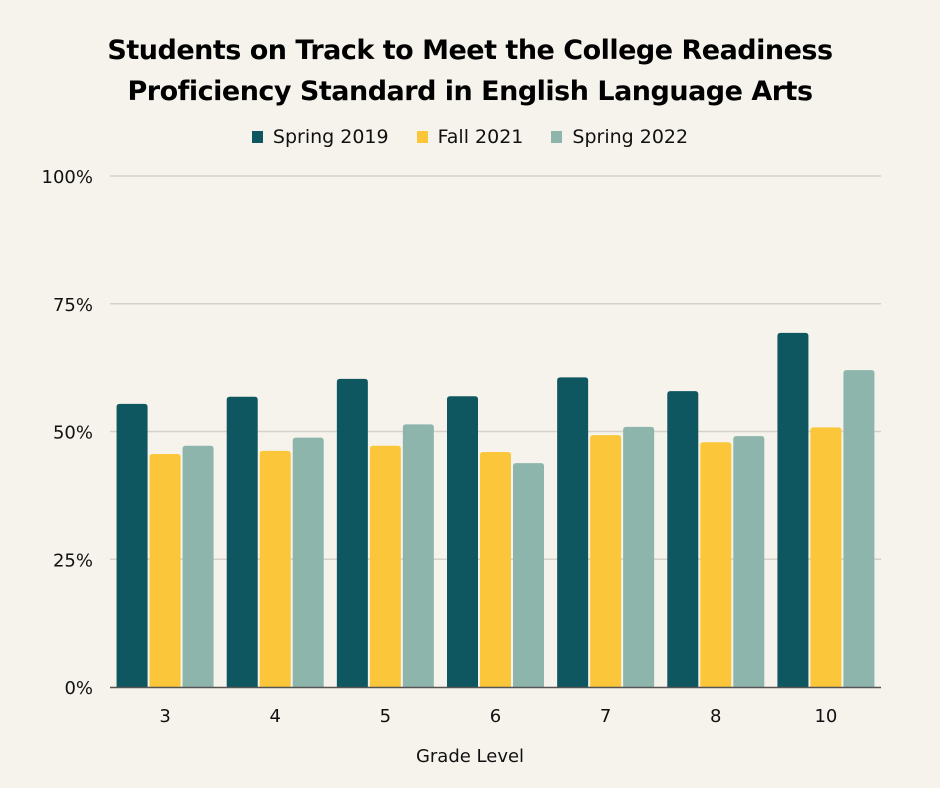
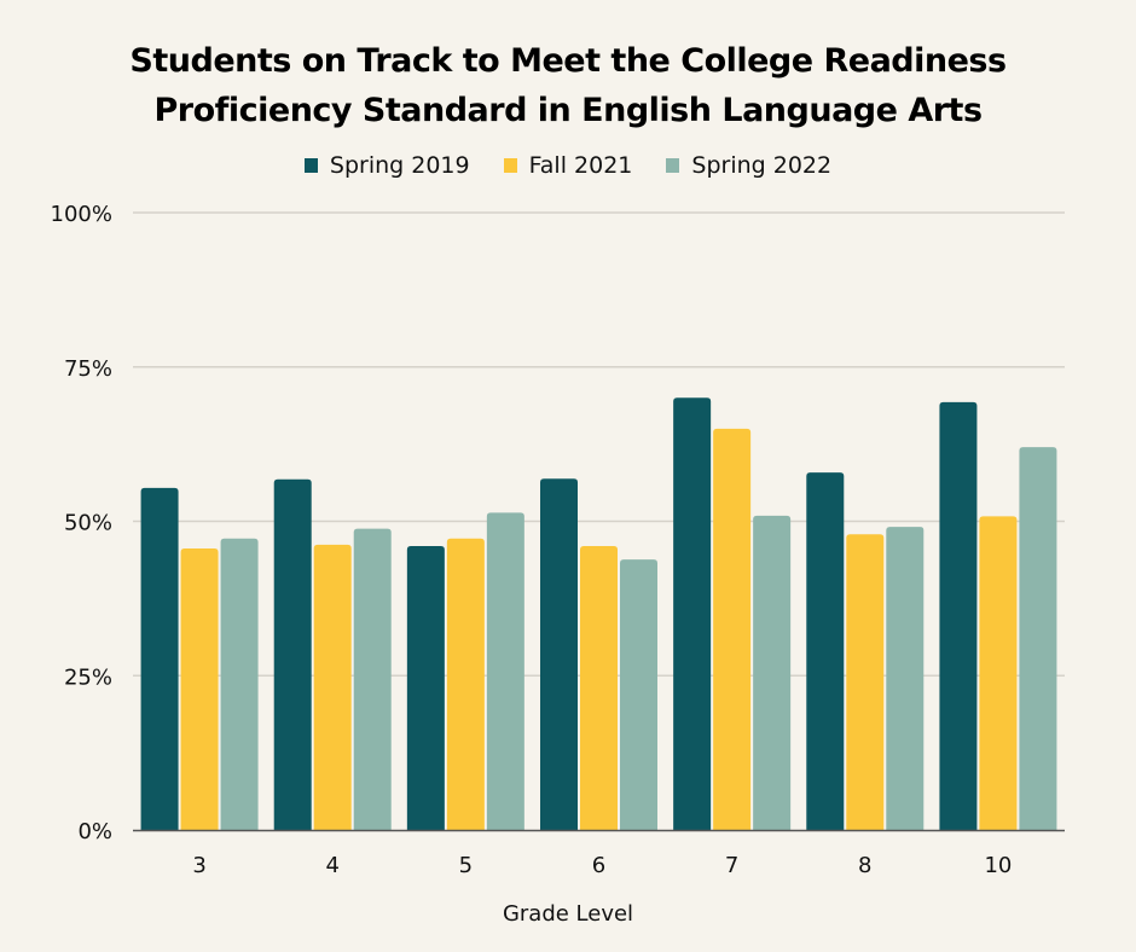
Spring 2019/5: 60% -> 46%
Spring 2019/7: 61% -> 70%
Fall 2021/7: 49% -> 65%
